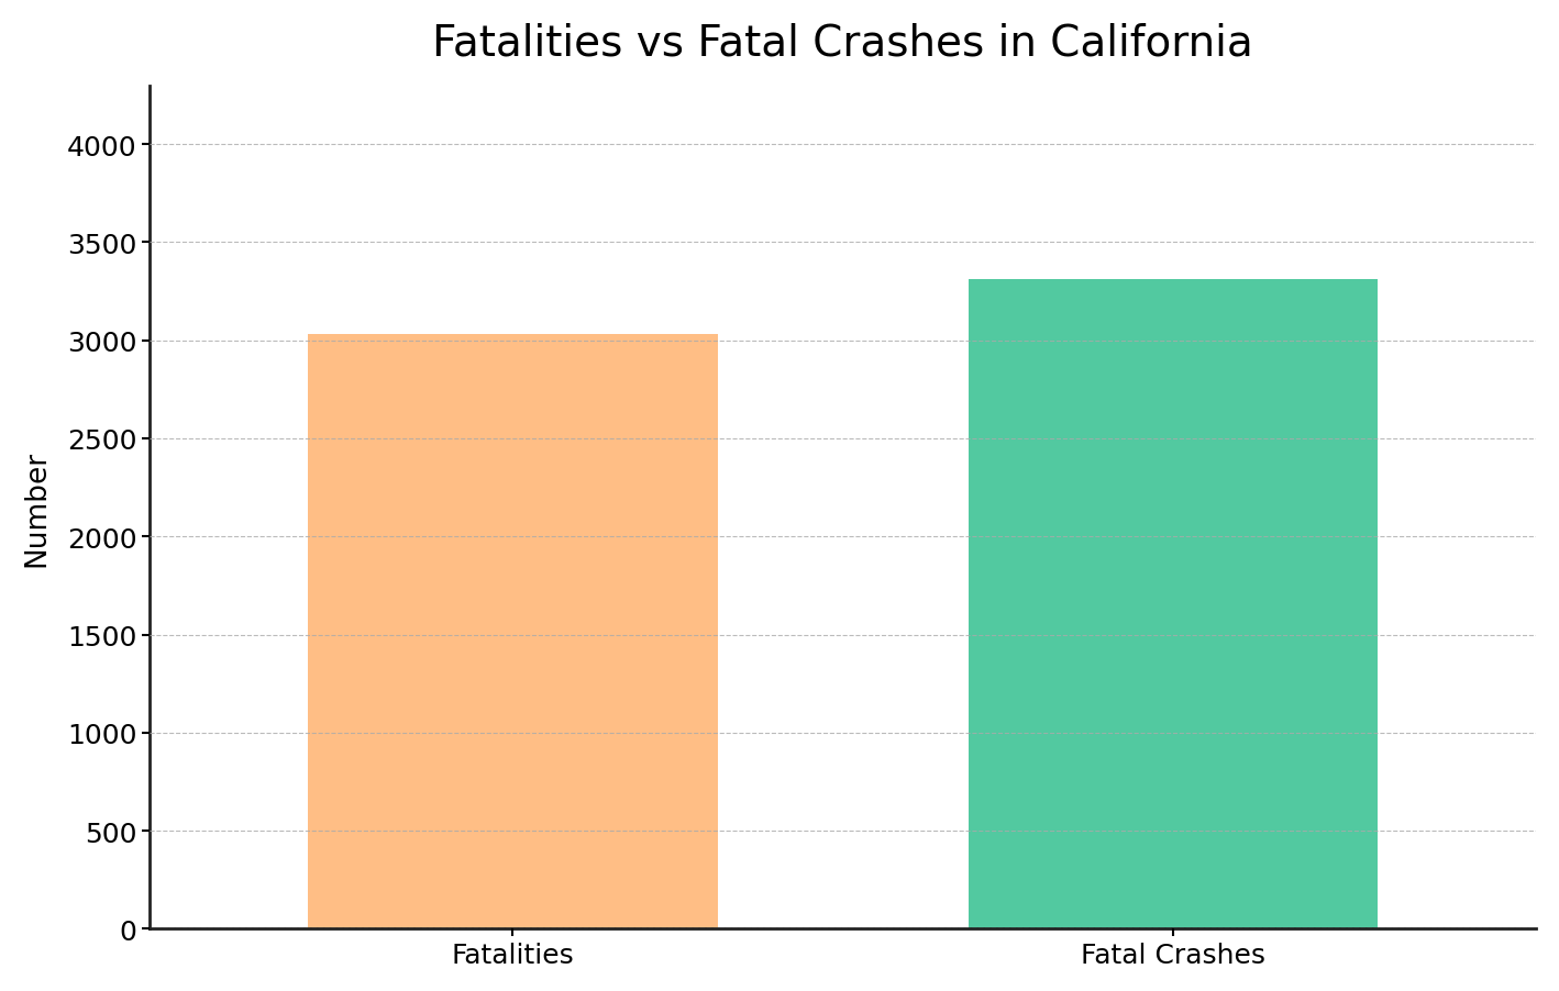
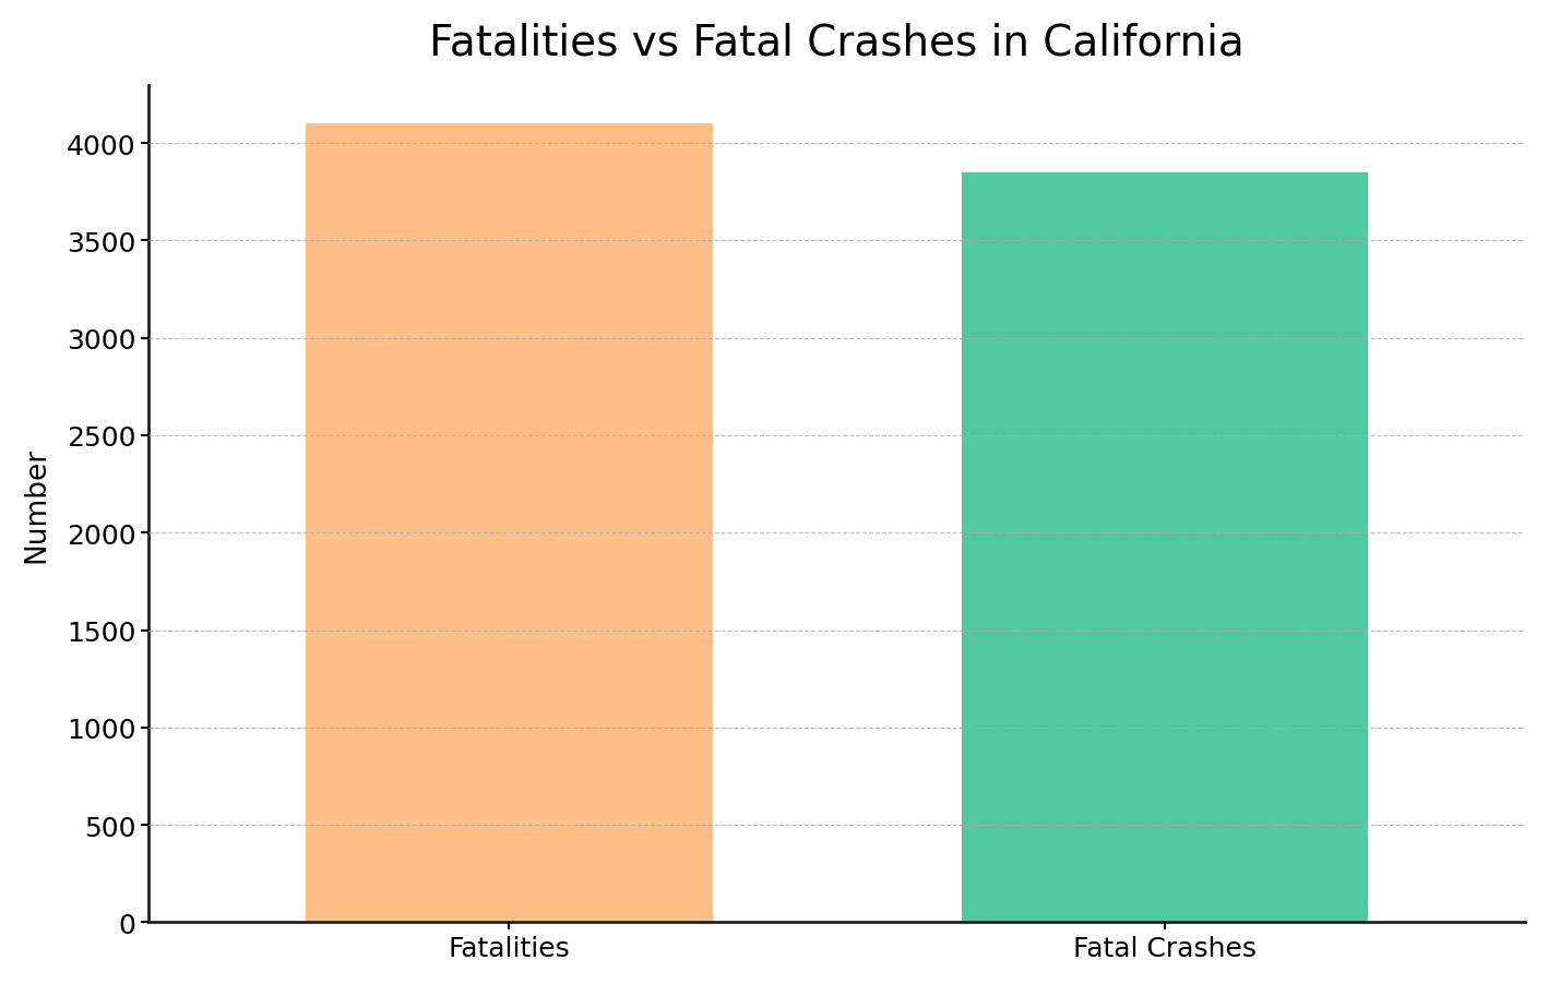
Fatalities: 3030 -> 4100
Fatal Crashes: 3310 -> 3850
